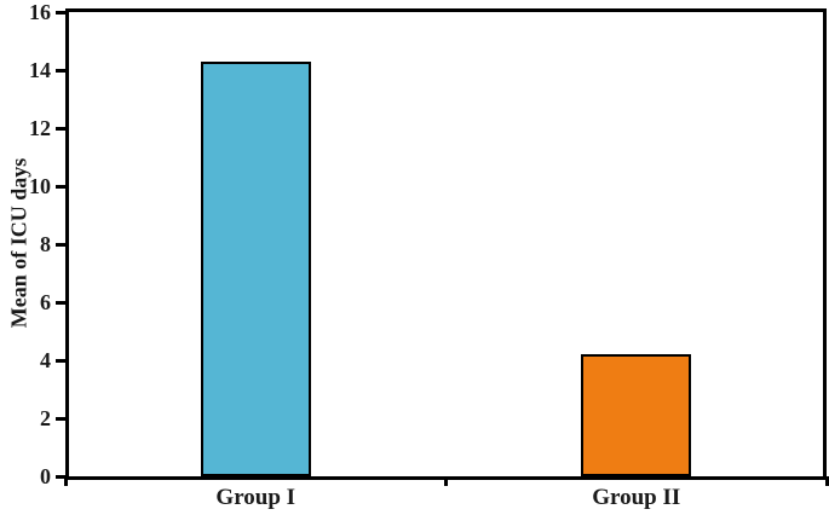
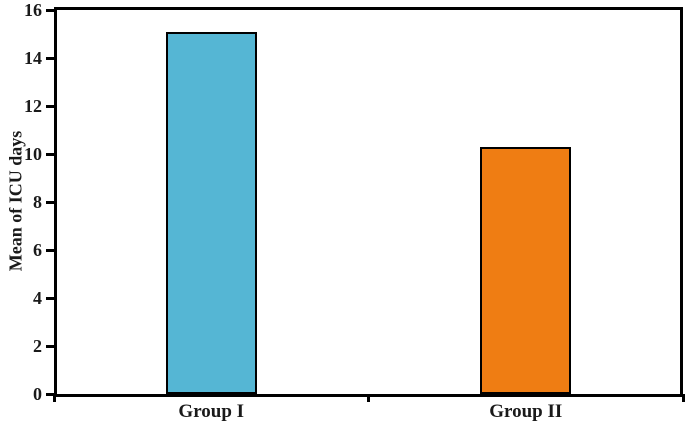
Group I: 14.3 -> 15.1
Group II: 4.2 -> 10.3
